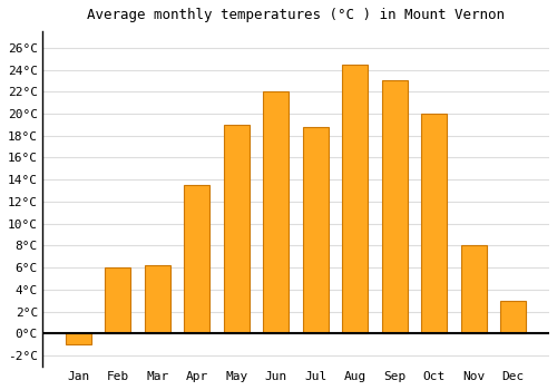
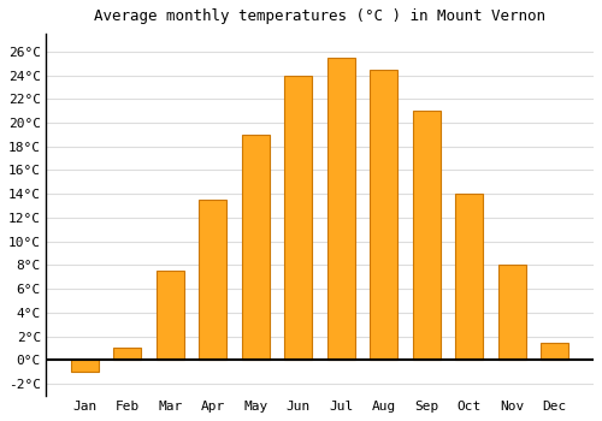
Feb: 6.0°C -> 1.0°C
Mar: 6.2°C -> 7.5°C
Jun: 22.0°C -> 24.0°C
Jul: 18.8°C -> 25.5°C
Sep: 23.0°C -> 21.0°C
Oct: 20.0°C -> 14.0°C
Dec: 3.0°C -> 1.5°C
